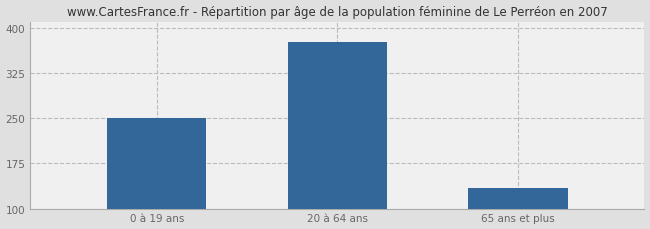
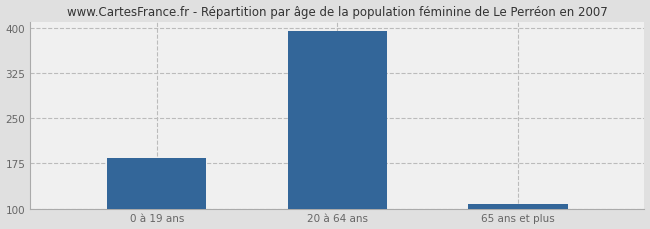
0 à 19 ans: 250 -> 184
20 à 64 ans: 376 -> 394
65 ans et plus: 134 -> 107
